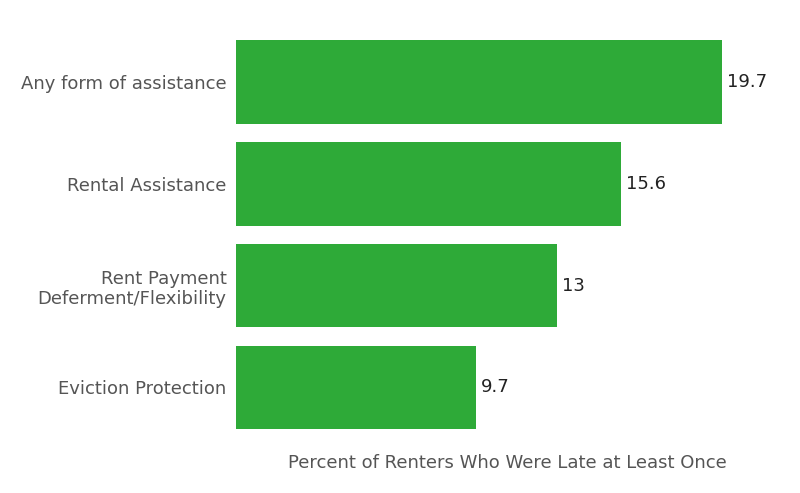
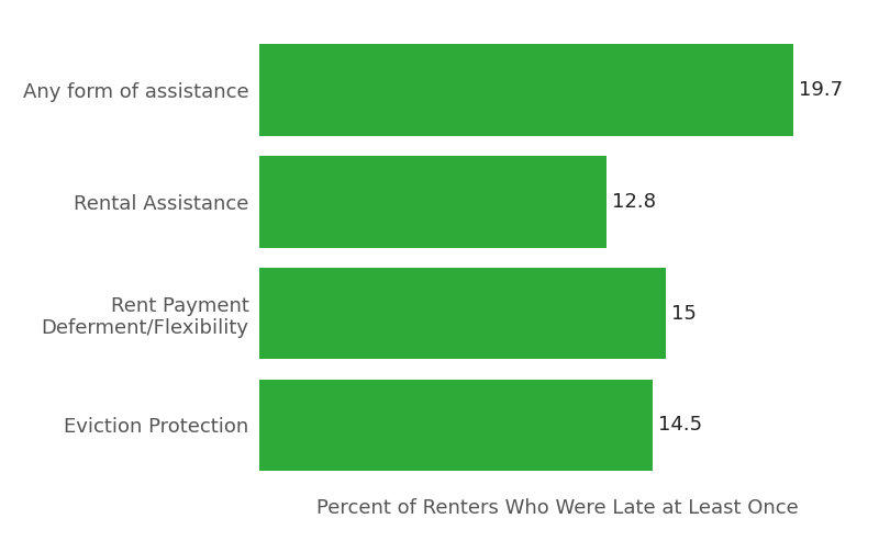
Rental Assistance: 15.6 -> 12.8
Rent Payment Deferment/Flexibility: 13 -> 15
Eviction Protection: 9.7 -> 14.5
